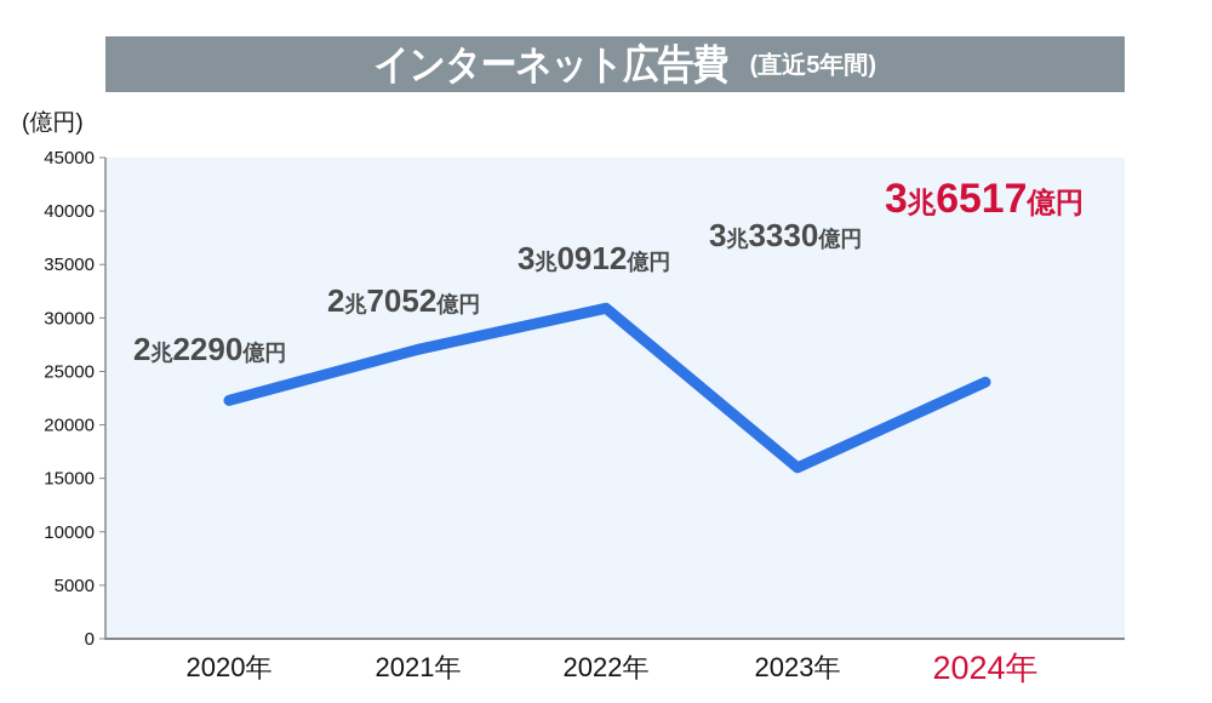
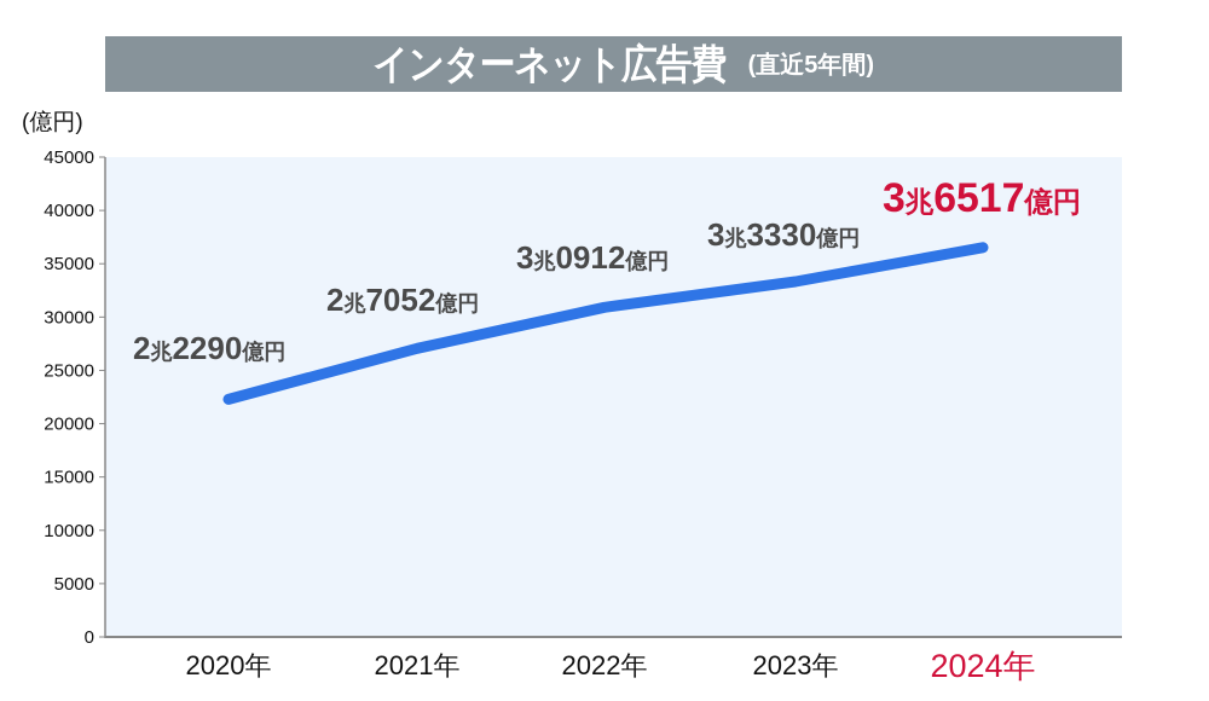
2023年: 16000 -> 33000
2024年: 24000 -> 37000
